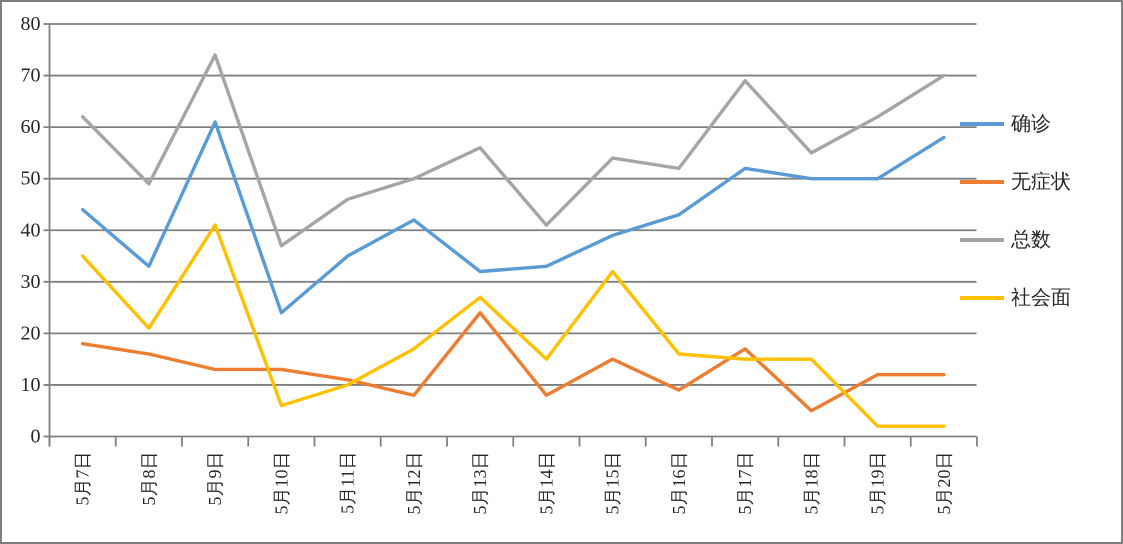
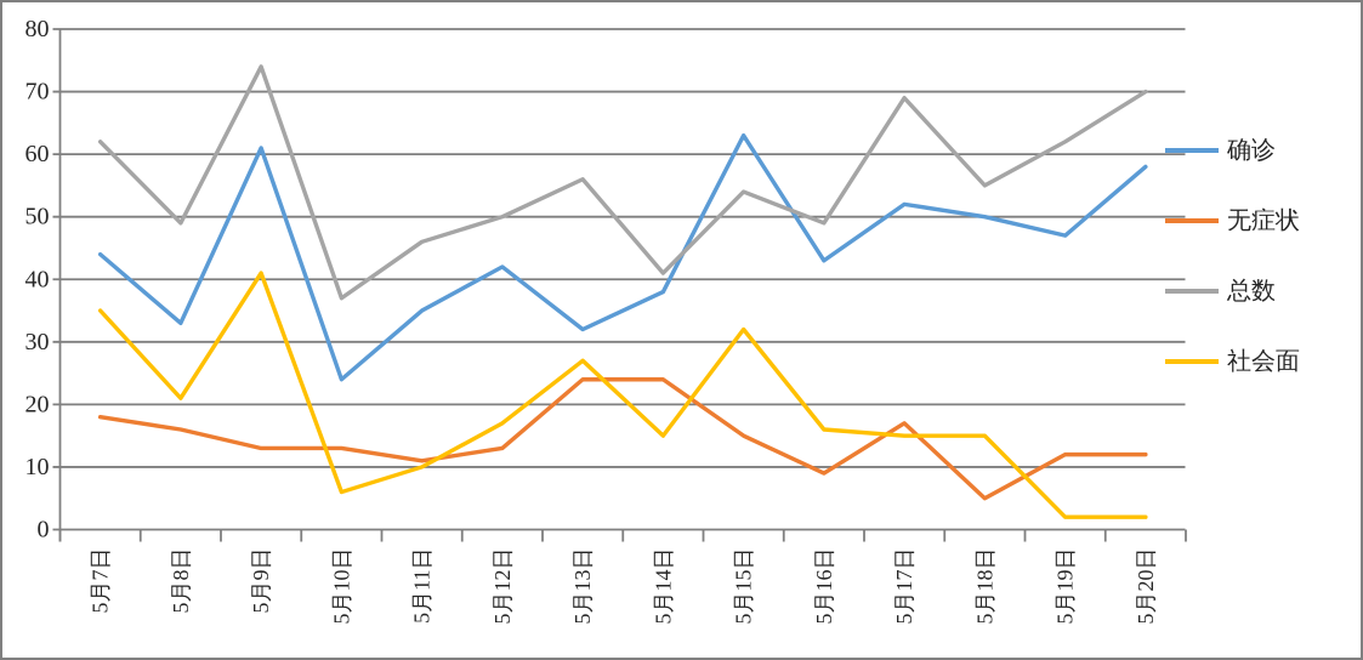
无症状/5月12日: 8 -> 13
确诊/5月14日: 33 -> 38
无症状/5月14日: 8 -> 24
确诊/5月15日: 39 -> 63
总数/5月16日: 52 -> 49
确诊/5月19日: 50 -> 47
